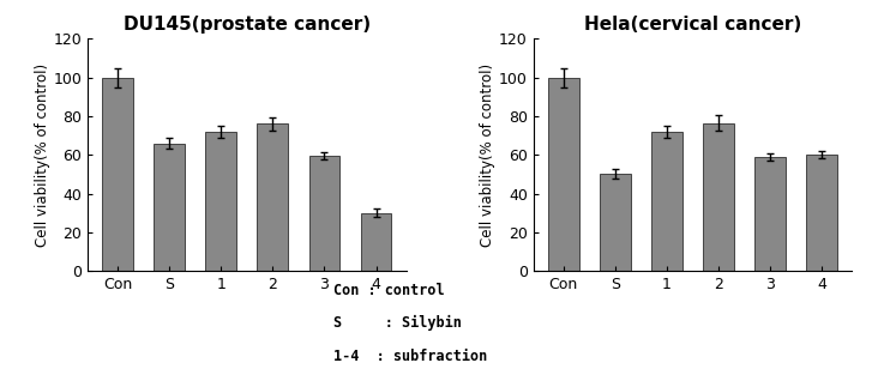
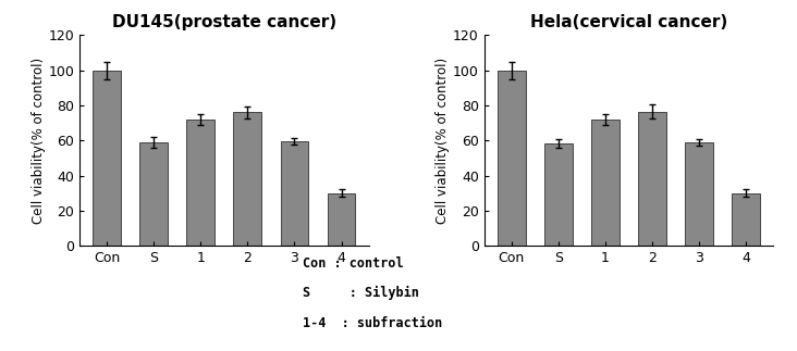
DU145(prostate cancer)/S: 66 -> 59
Hela(cervical cancer)/S: 50 -> 58
Hela(cervical cancer)/4: 60 -> 30
